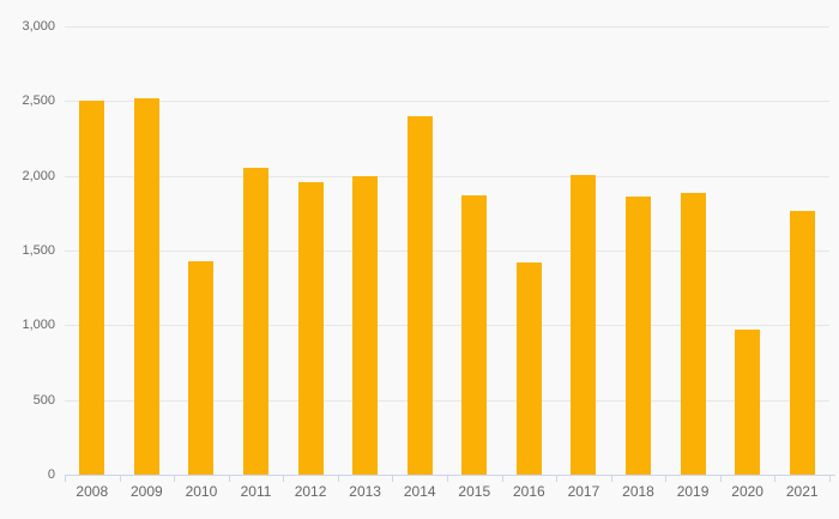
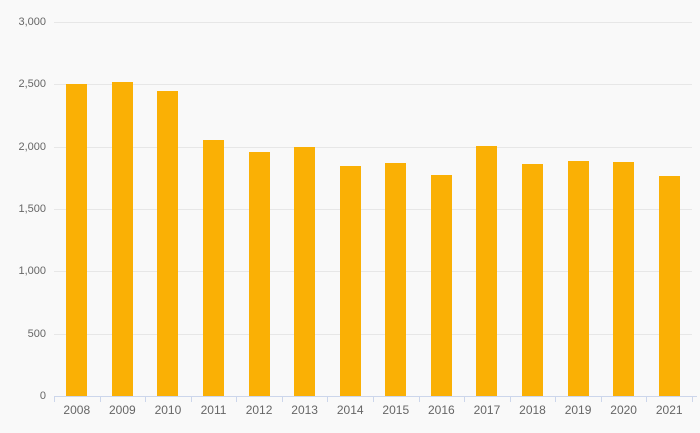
2010: 1430 -> 2450
2014: 2400 -> 1840
2016: 1420 -> 1770
2020: 970 -> 1880
